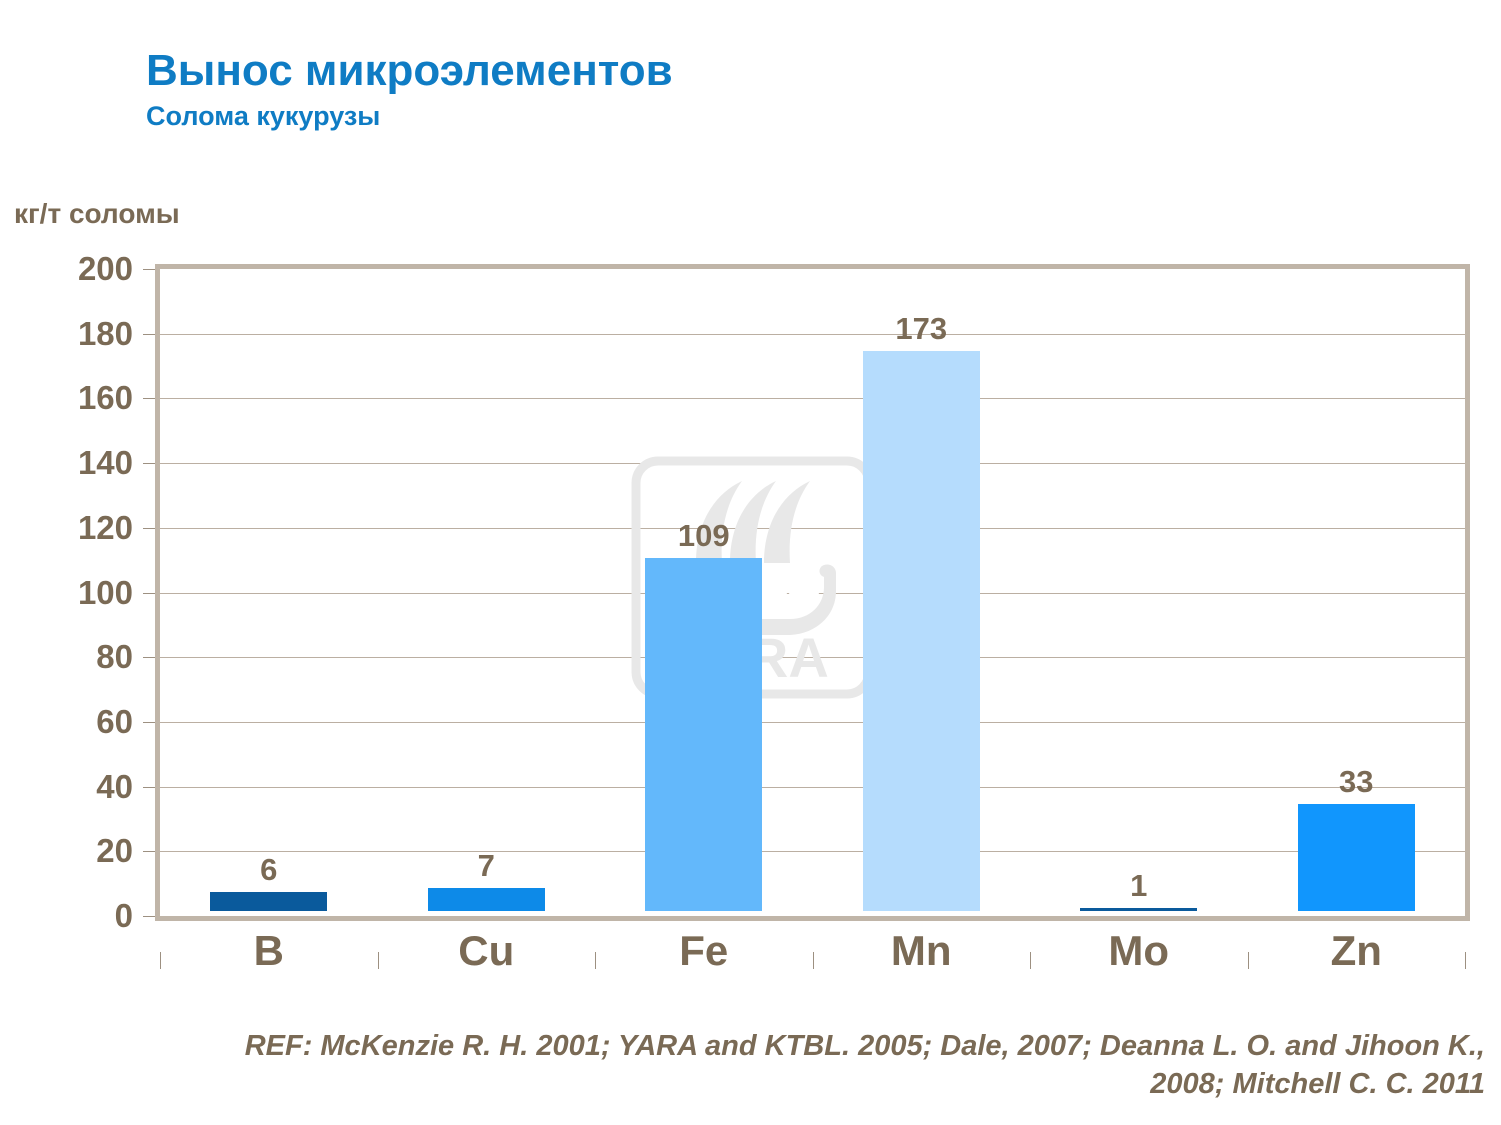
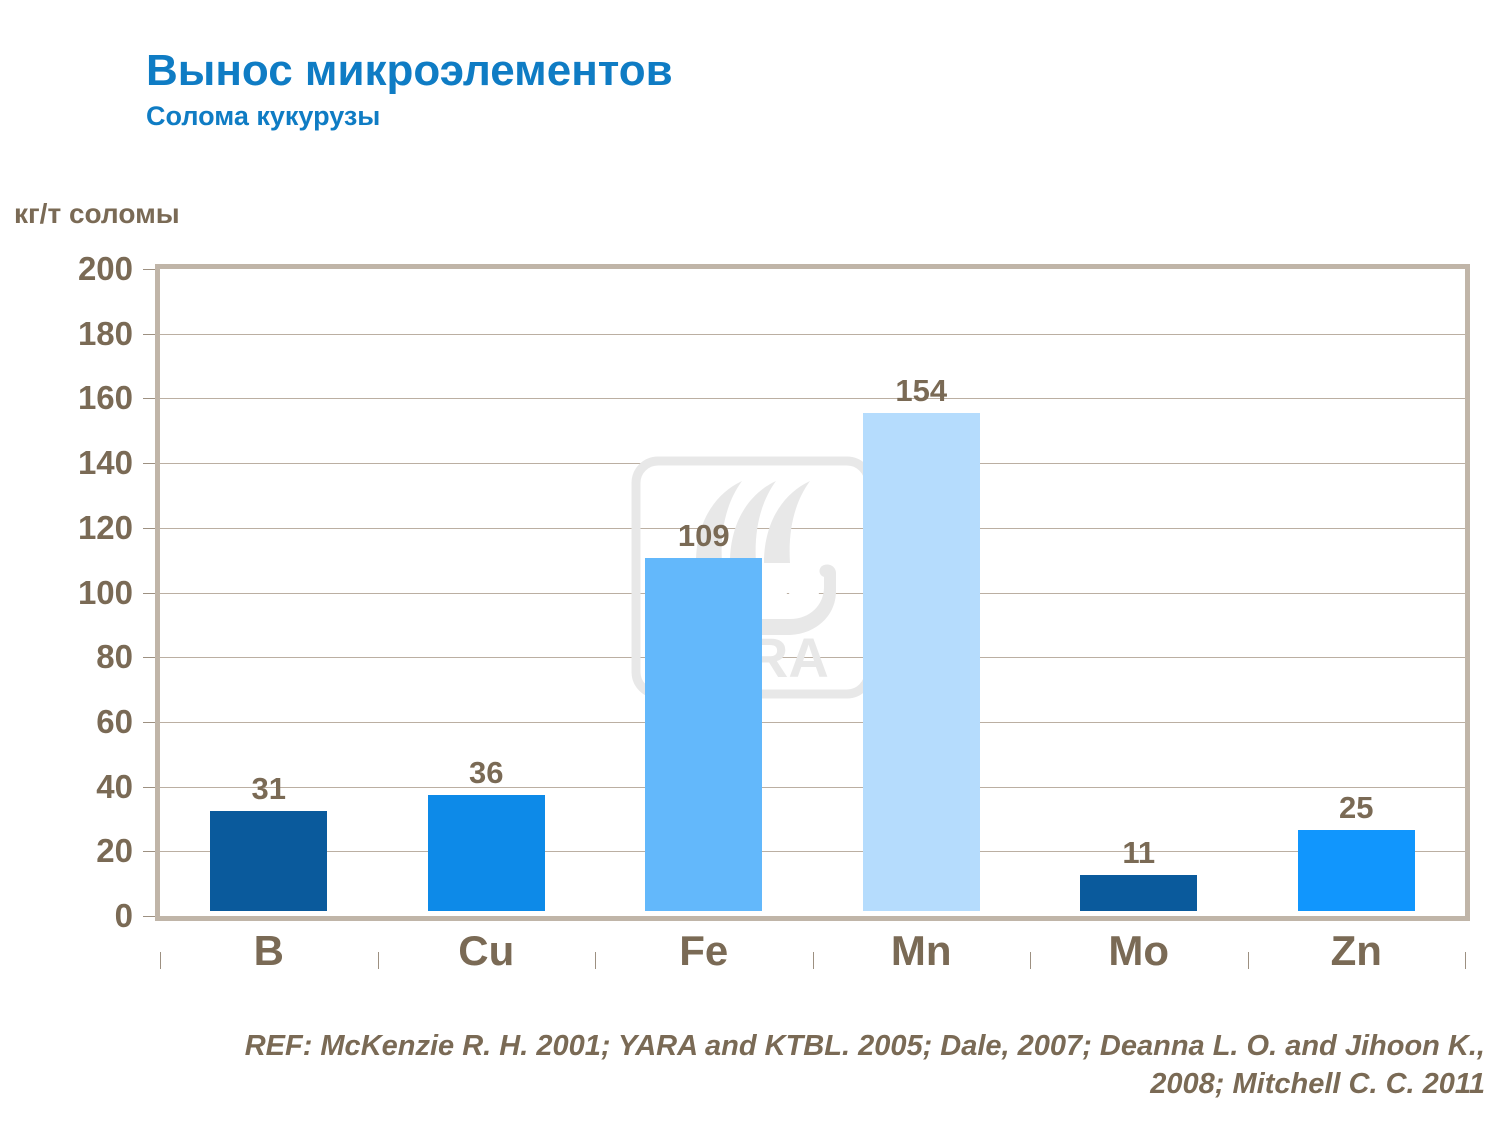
B: 6 -> 31
Cu: 7 -> 36
Mn: 173 -> 154
Mo: 1 -> 11
Zn: 33 -> 25
